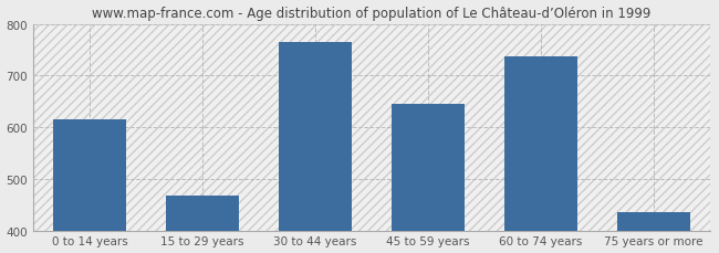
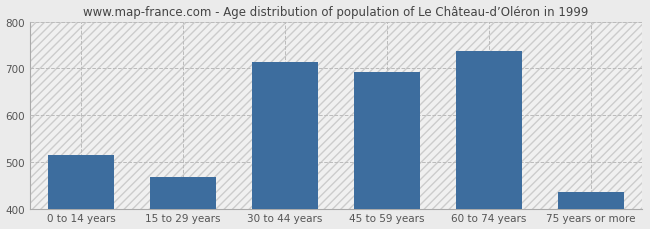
0 to 14 years: 615 -> 515
30 to 44 years: 765 -> 714
45 to 59 years: 645 -> 693
